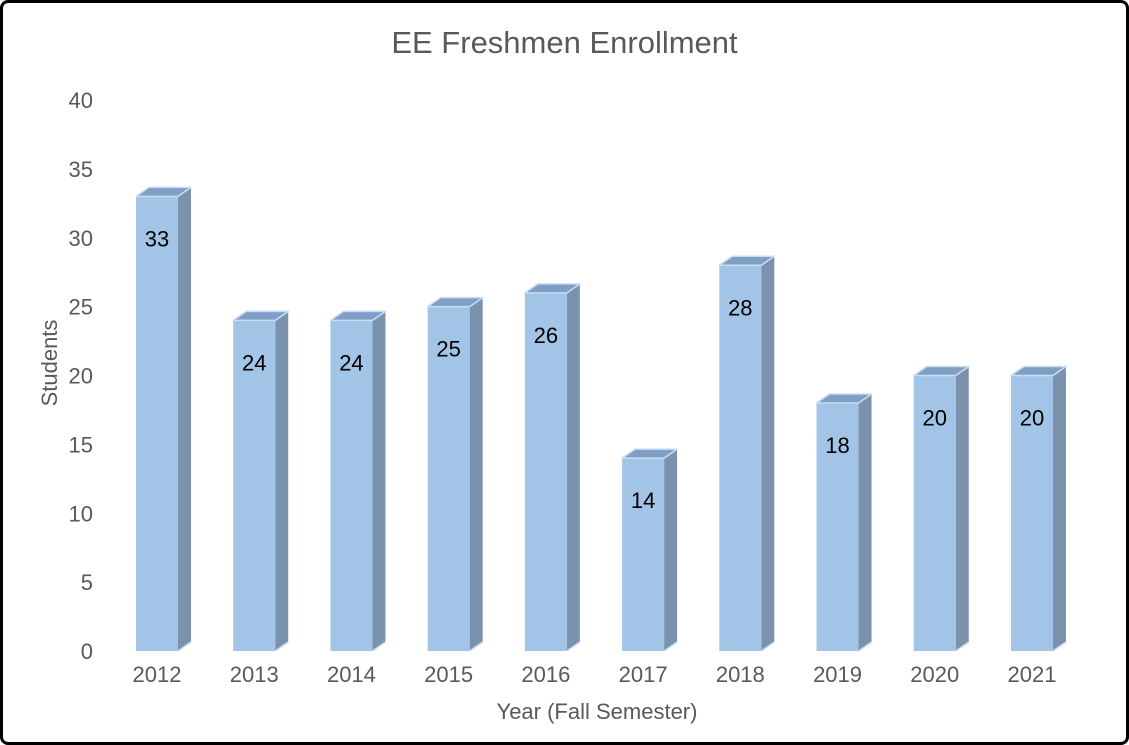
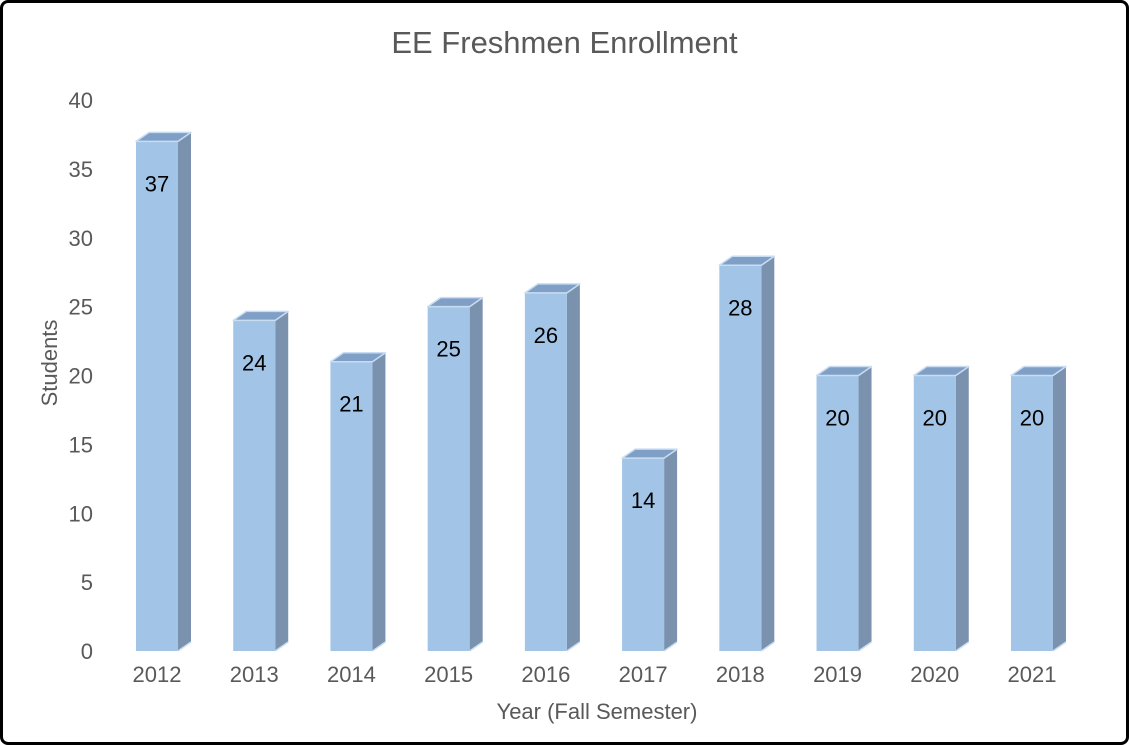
2012: 33 -> 37
2014: 24 -> 21
2019: 18 -> 20
